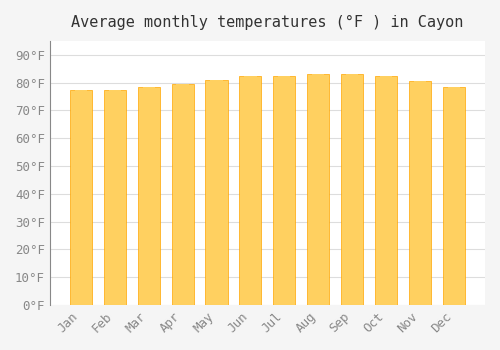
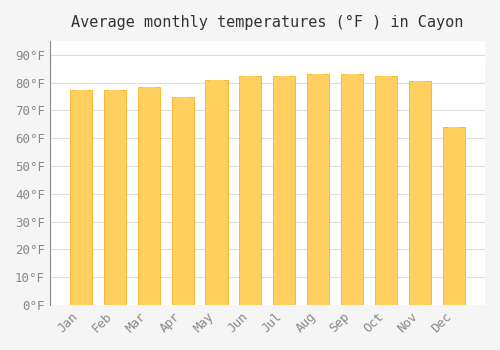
Apr: 79.5°F -> 75.0°F
Dec: 78.5°F -> 64.0°F
